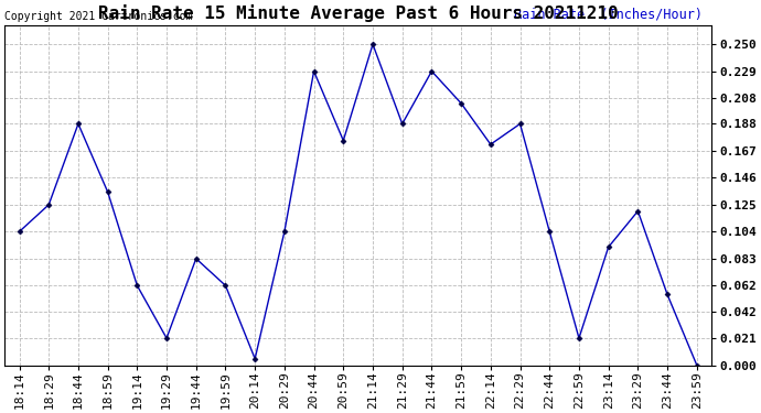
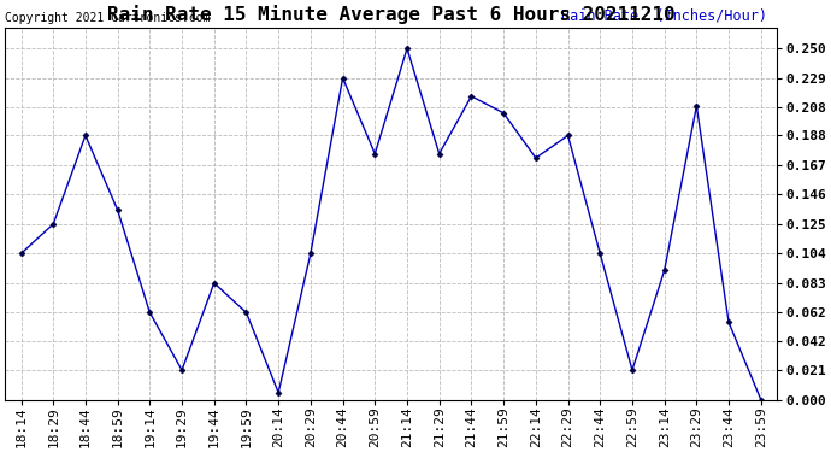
21:29: 0.188 -> 0.175
21:44: 0.229 -> 0.216
23:29: 0.120 -> 0.209
